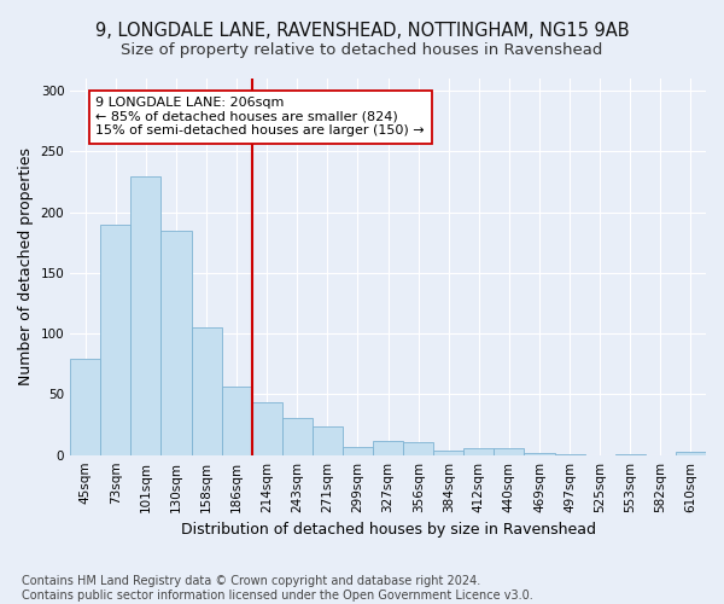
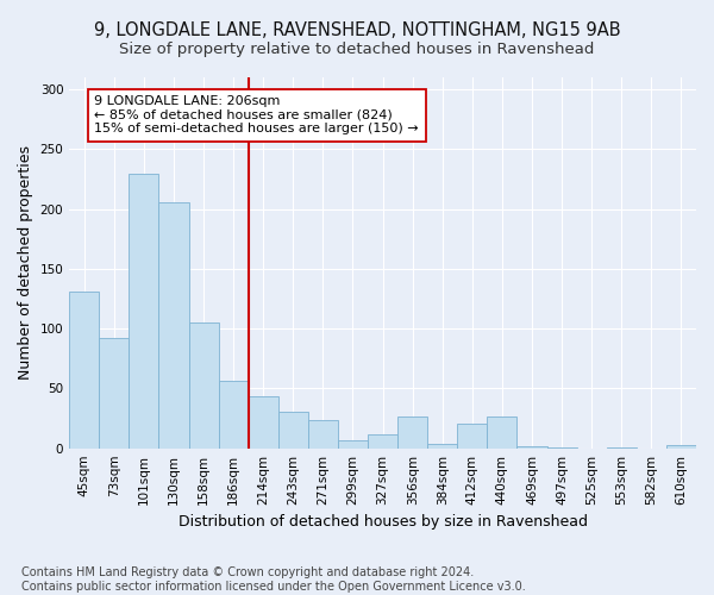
45sqm: 79 -> 131
73sqm: 190 -> 92
130sqm: 185 -> 206
356sqm: 11 -> 27
412sqm: 6 -> 21
440sqm: 6 -> 27
